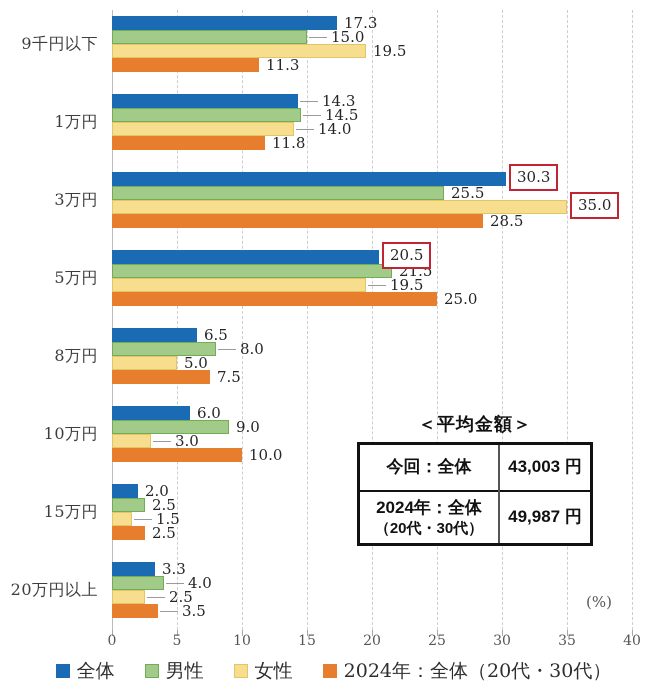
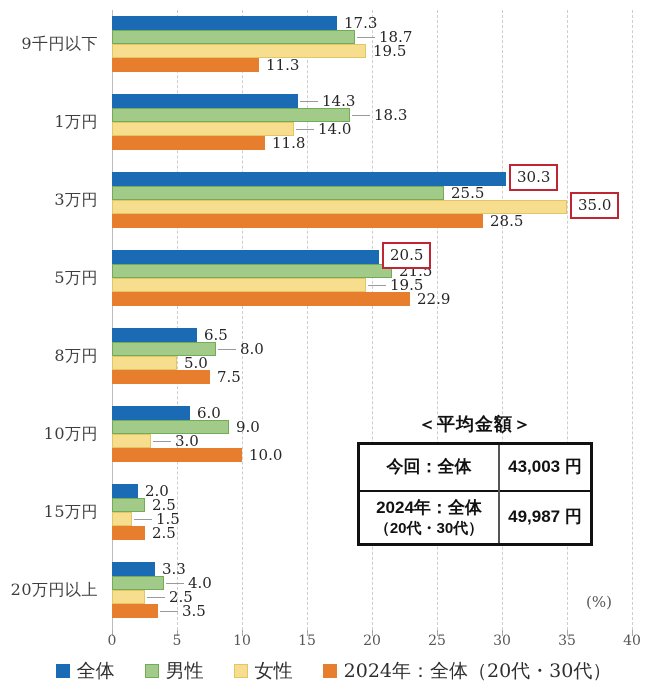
男性/9千円以下: 15.0 -> 18.7
男性/1万円: 14.5 -> 18.3
2024年：全体（20代・30代）/5万円: 25.0 -> 22.9
